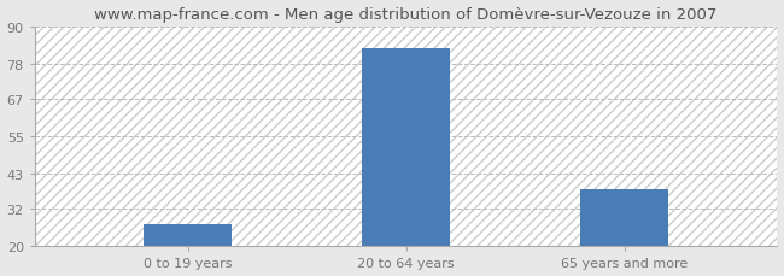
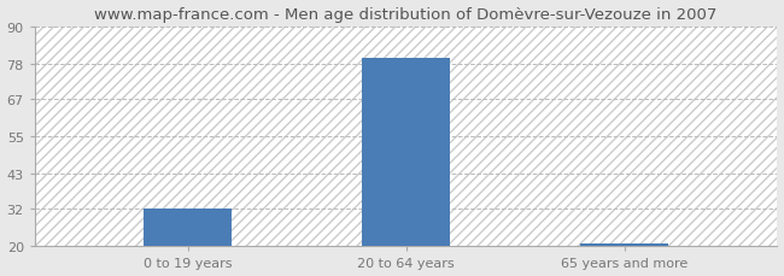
0 to 19 years: 27 -> 32
20 to 64 years: 83 -> 80
65 years and more: 38 -> 21
